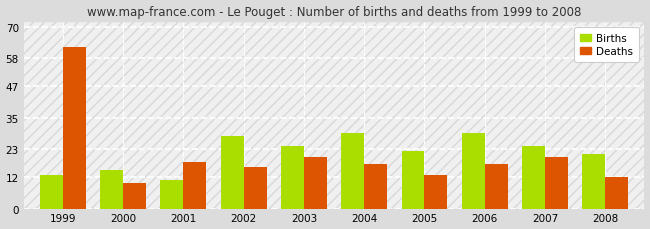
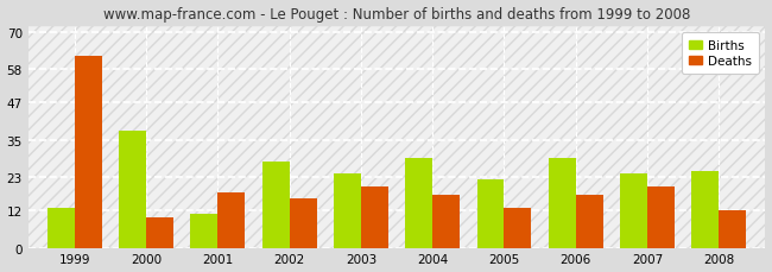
Births/2000: 15 -> 38
Births/2008: 21 -> 25
